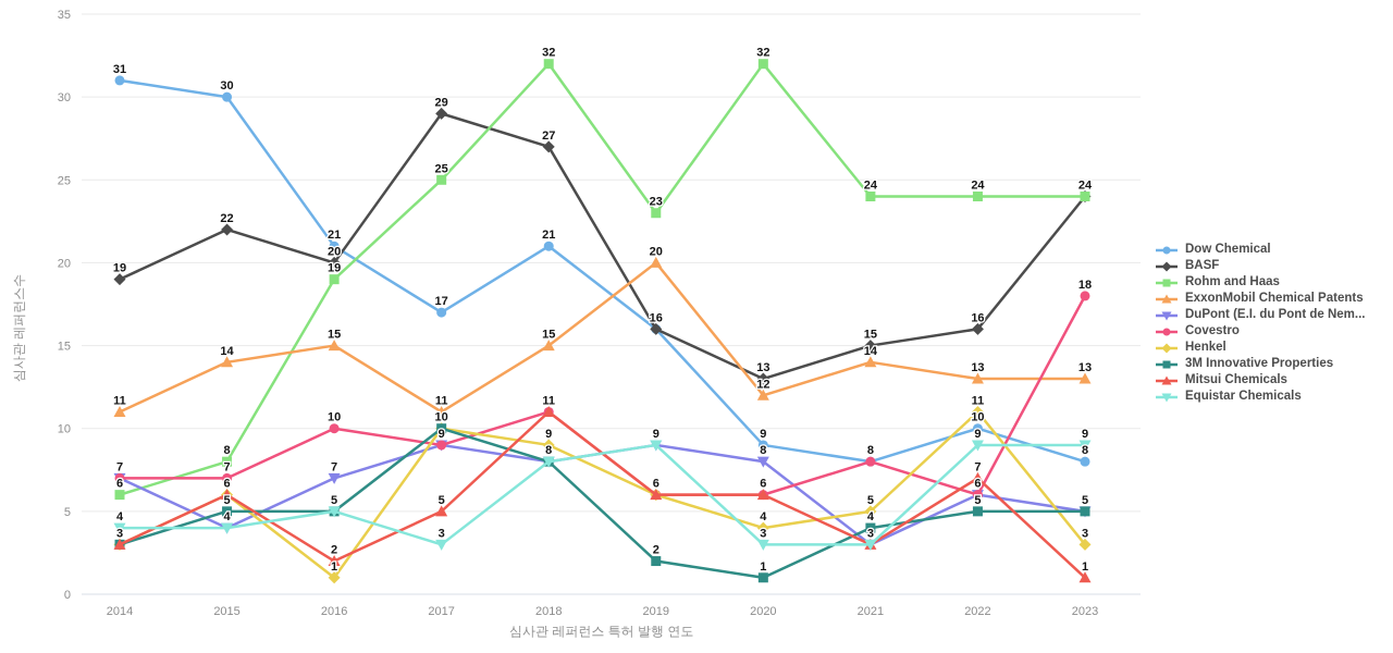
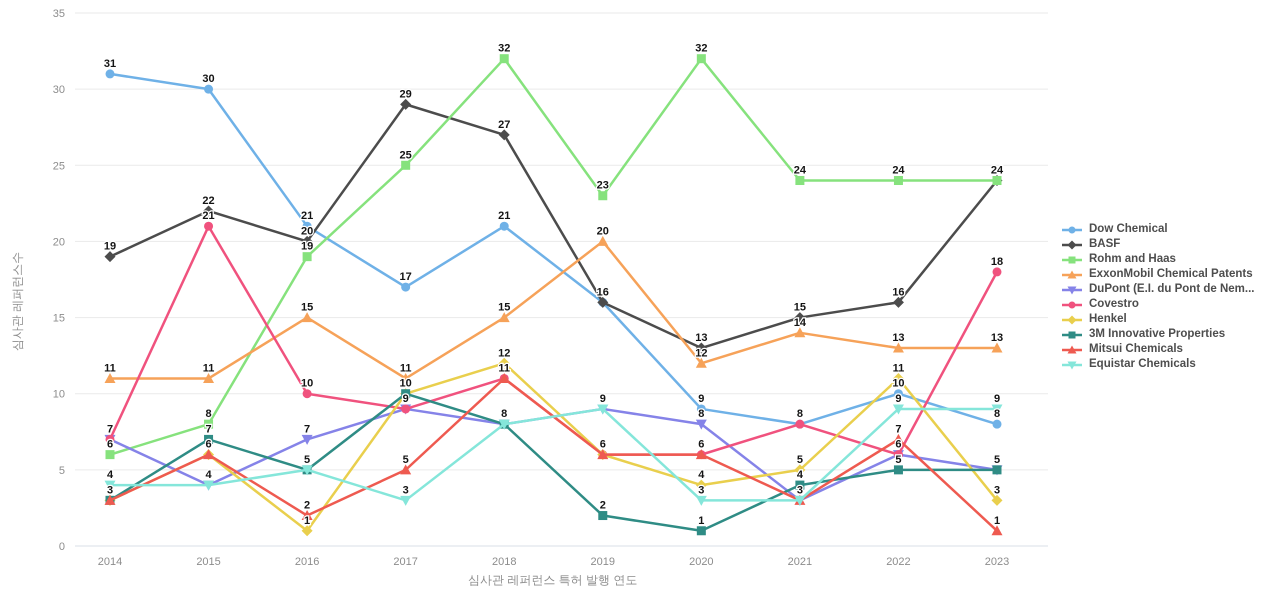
ExxonMobil Chemical Patents/2015: 14 -> 11
Covestro/2015: 7 -> 21
3M Innovative Properties/2015: 5 -> 7
Henkel/2018: 9 -> 12
